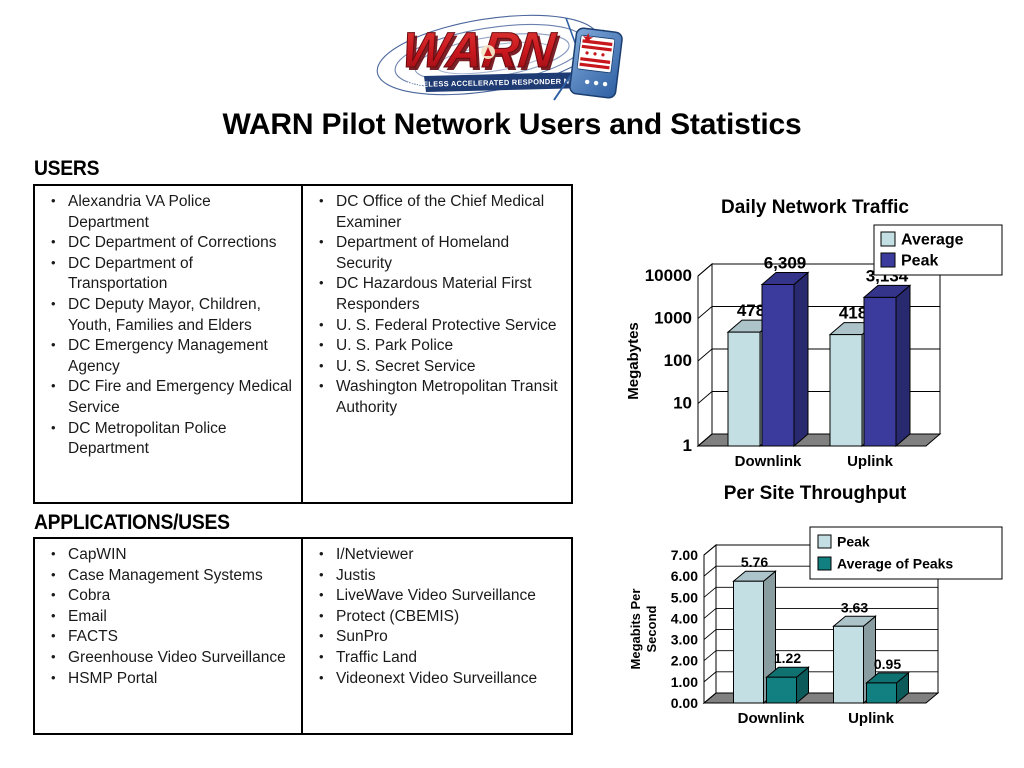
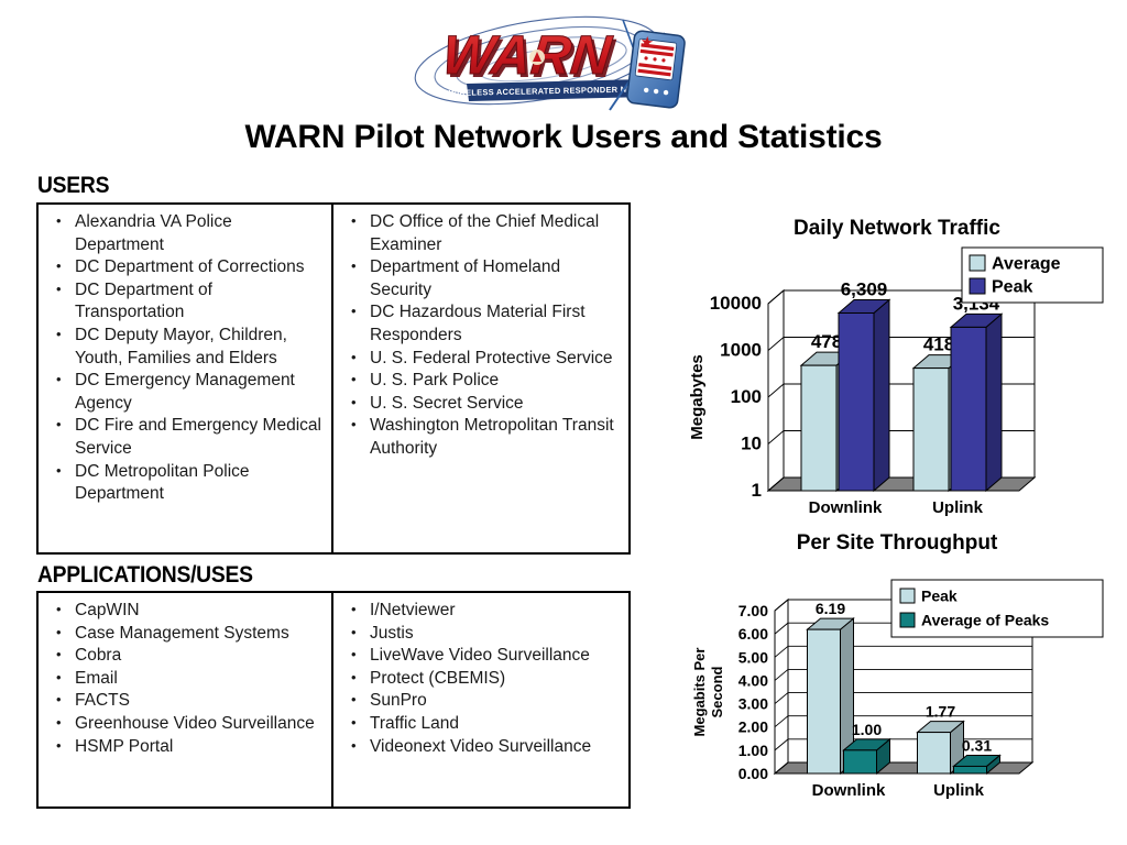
Per Site Throughput/Peak/Downlink: 5.76 -> 6.19
Per Site Throughput/Average of Peaks/Downlink: 1.22 -> 1.00
Per Site Throughput/Peak/Uplink: 3.63 -> 1.77
Per Site Throughput/Average of Peaks/Uplink: 0.95 -> 0.31
